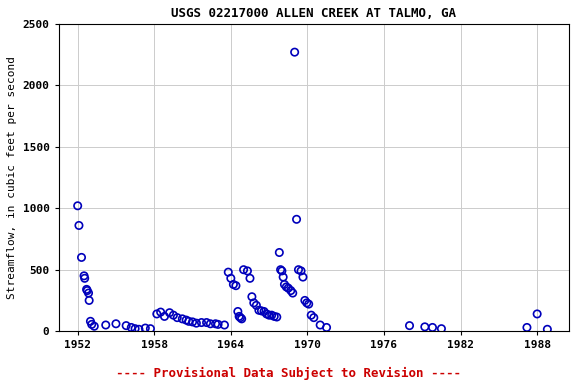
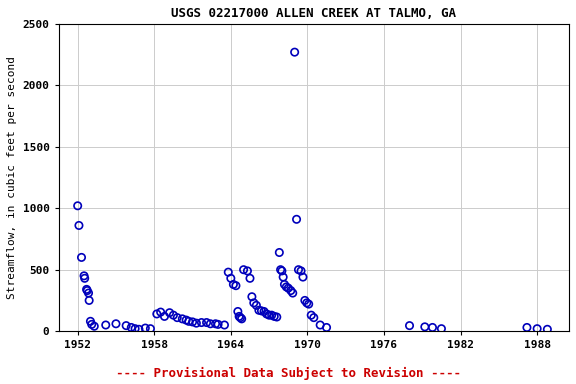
1988: 140 -> 20
